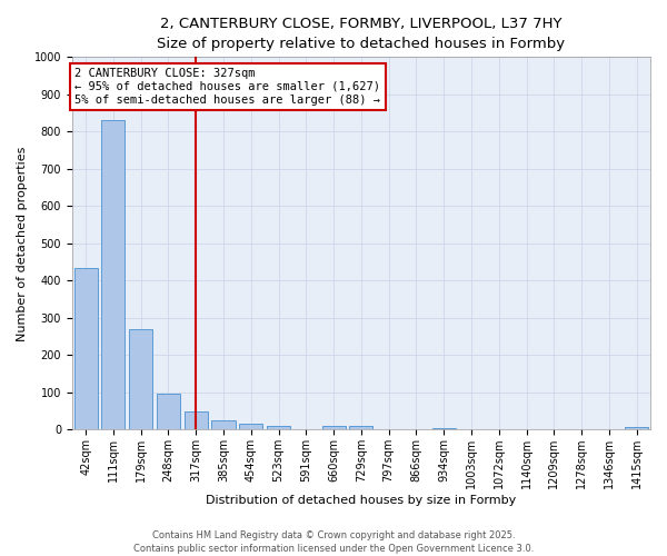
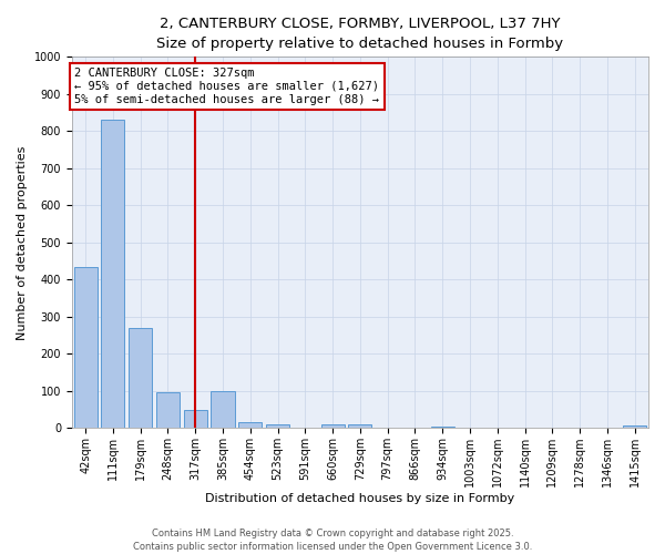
385sqm: 24 -> 100
